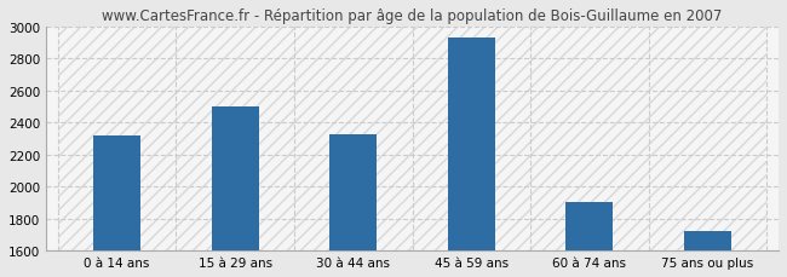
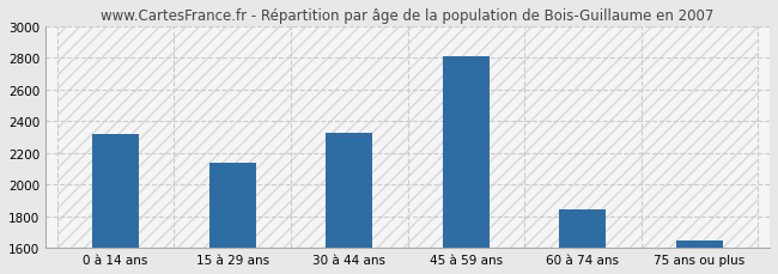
15 à 29 ans: 2500 -> 2140
45 à 59 ans: 2930 -> 2810
60 à 74 ans: 1900 -> 1840
75 ans ou plus: 1720 -> 1650
